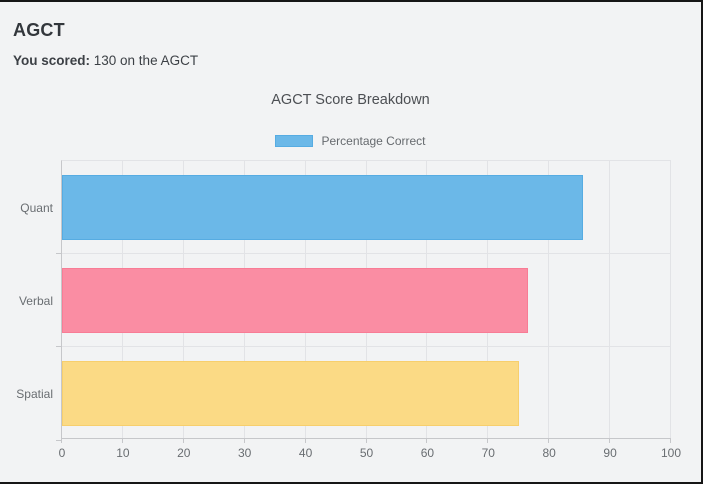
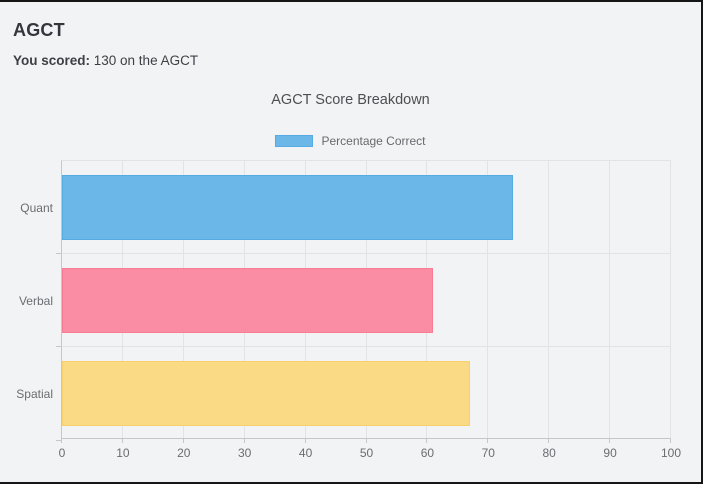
Quant: 86 -> 74
Verbal: 76 -> 61
Spatial: 75 -> 67
